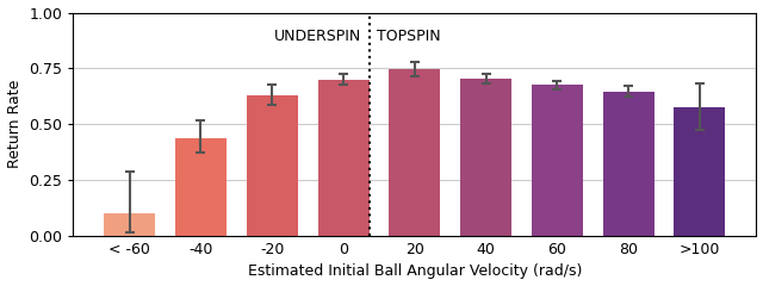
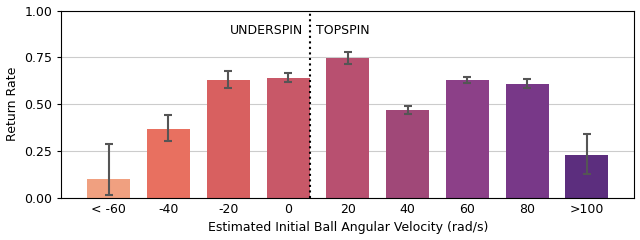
-40: 0.44 -> 0.37
0: 0.70 -> 0.64
40: 0.70 -> 0.47
60: 0.68 -> 0.63
80: 0.65 -> 0.61
>100: 0.57 -> 0.23
